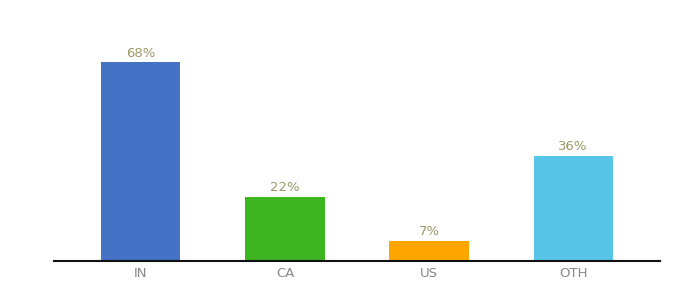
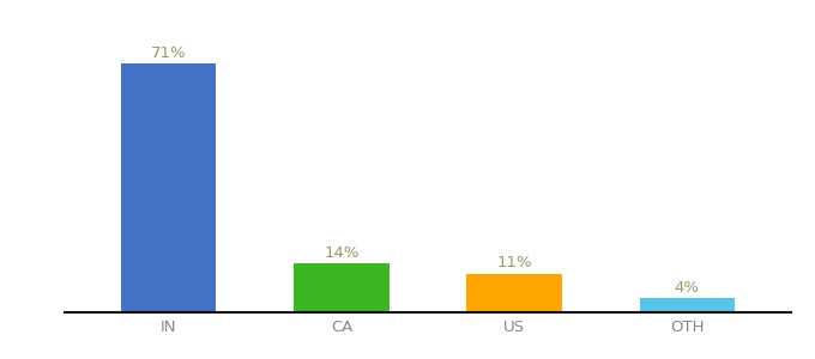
IN: 68% -> 71%
CA: 22% -> 14%
US: 7% -> 11%
OTH: 36% -> 4%
